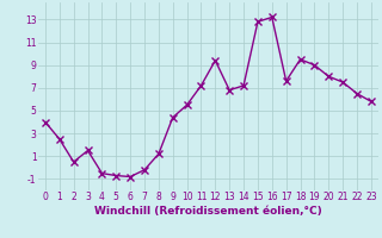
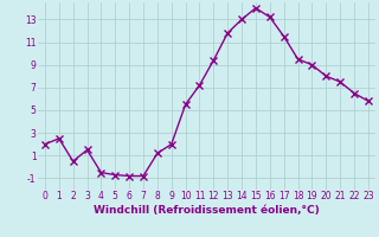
0: 4.0 -> 2.0
7: -0.2 -> -0.8
9: 4.4 -> 2.0
13: 6.8 -> 11.8
14: 7.2 -> 13.0
15: 12.8 -> 14.0
17: 7.6 -> 11.5
